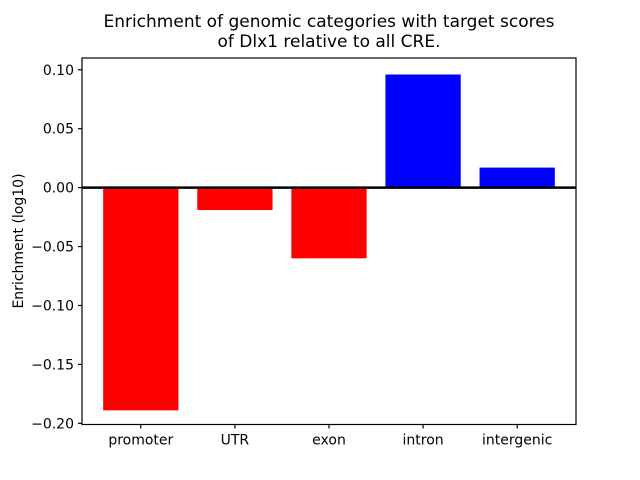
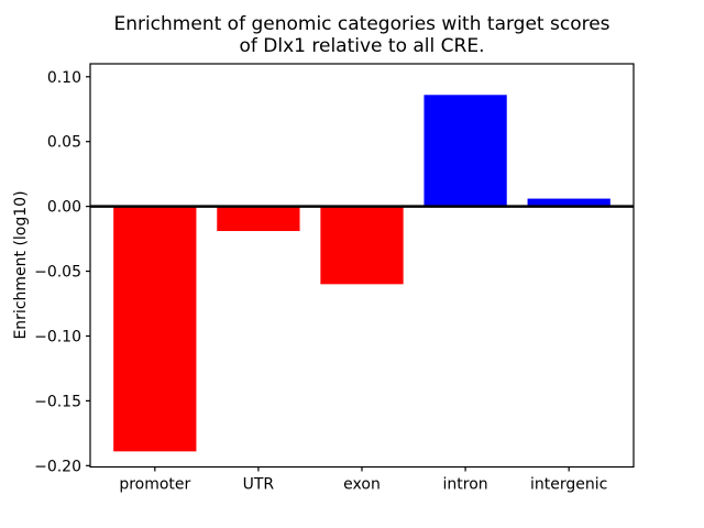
intron: 0.096 -> 0.086
intergenic: 0.017 -> 0.006
